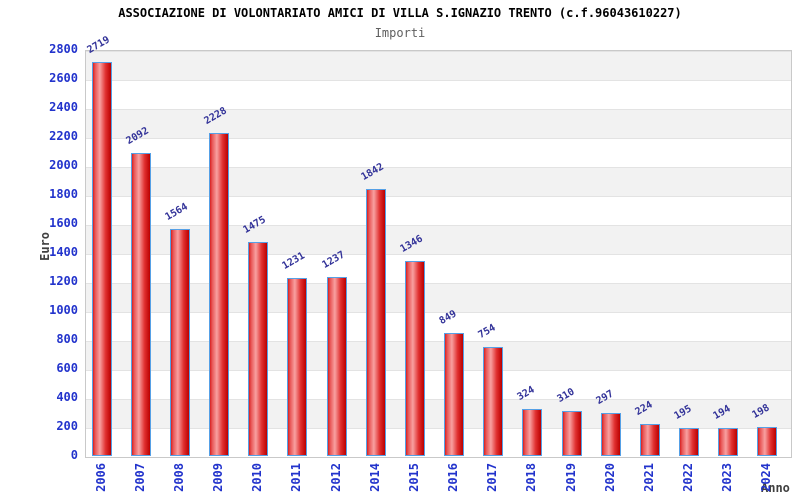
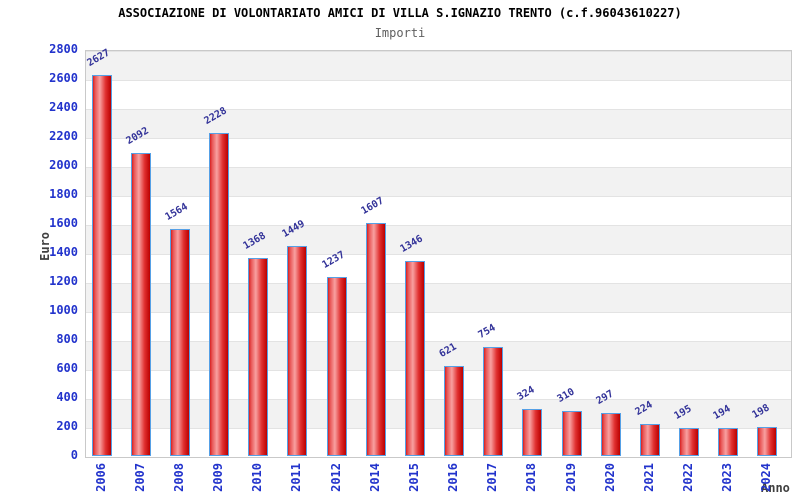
2006: 2719 -> 2627
2010: 1475 -> 1368
2011: 1231 -> 1449
2014: 1842 -> 1607
2016: 849 -> 621
